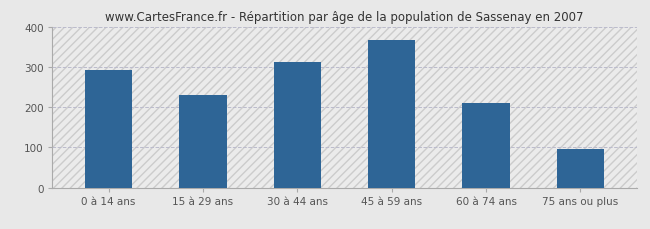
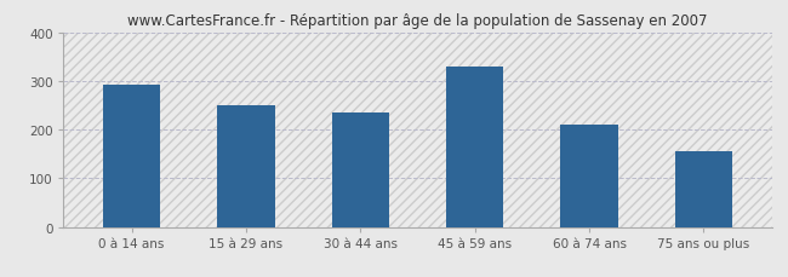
15 à 29 ans: 229 -> 250
30 à 44 ans: 313 -> 235
45 à 59 ans: 367 -> 330
75 ans ou plus: 96 -> 155
